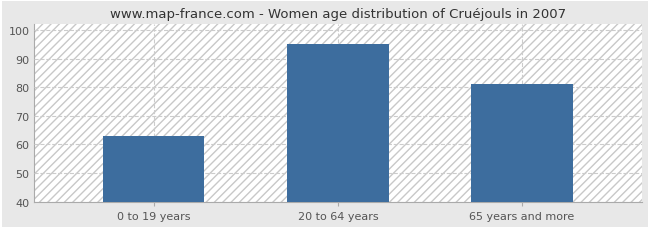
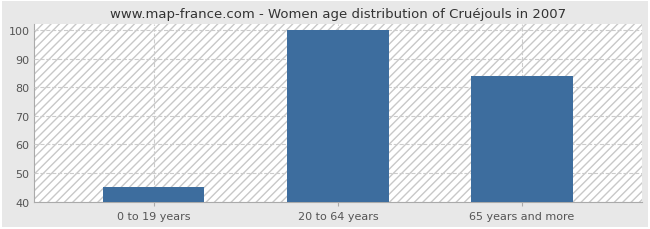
0 to 19 years: 63 -> 45
20 to 64 years: 95 -> 100
65 years and more: 81 -> 84
